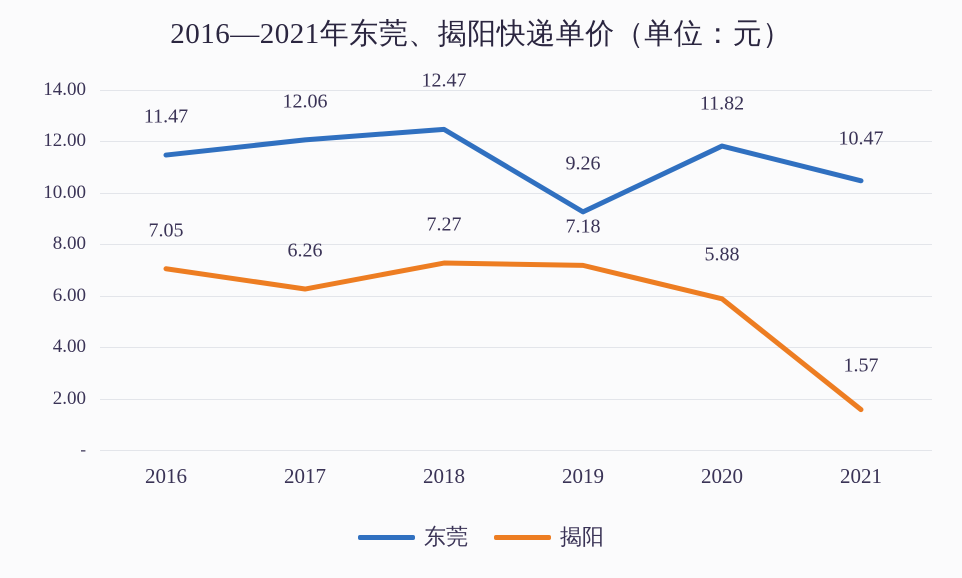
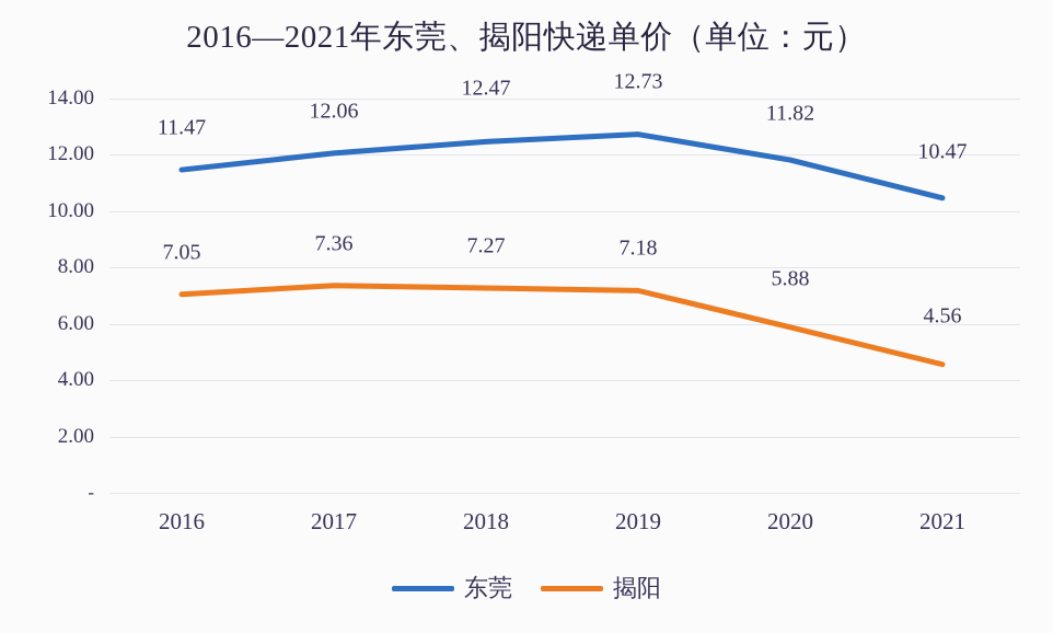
揭阳/2017: 6.26 -> 7.36
东莞/2019: 9.26 -> 12.73
揭阳/2021: 1.57 -> 4.56
